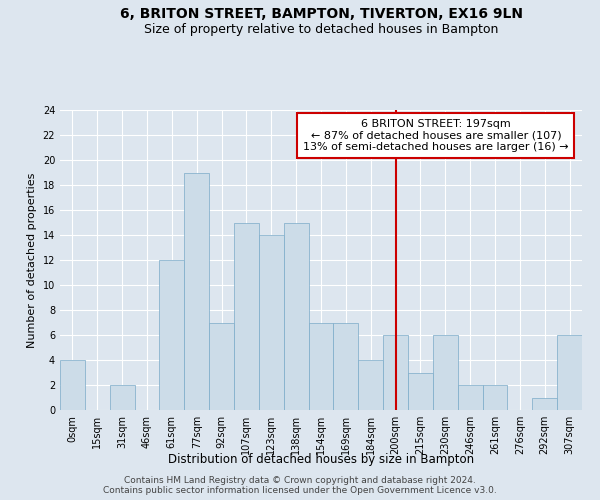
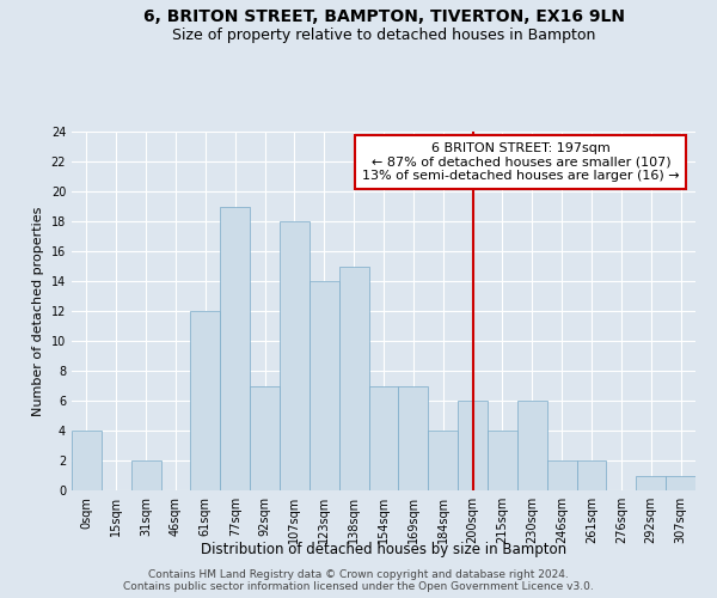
107sqm: 15 -> 18
215sqm: 3 -> 4
307sqm: 6 -> 1
